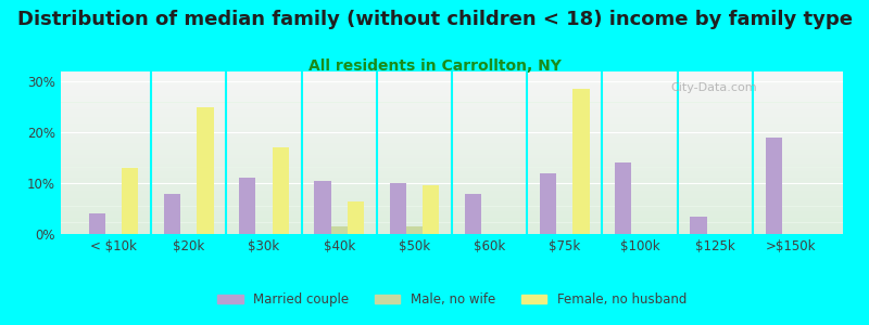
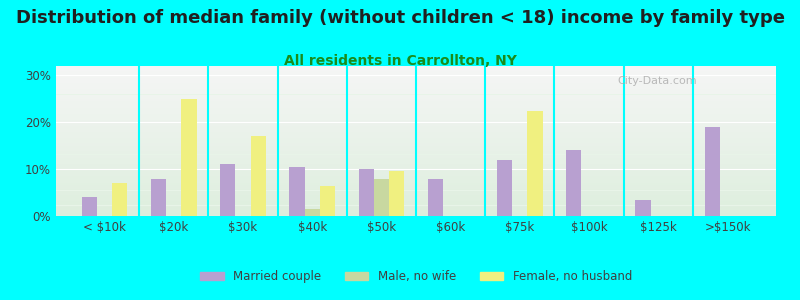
Female, no husband/< $10k: 13.0% -> 7.0%
Male, no wife/$50k: 1.5% -> 8.0%
Female, no husband/$75k: 28.5% -> 22.5%
